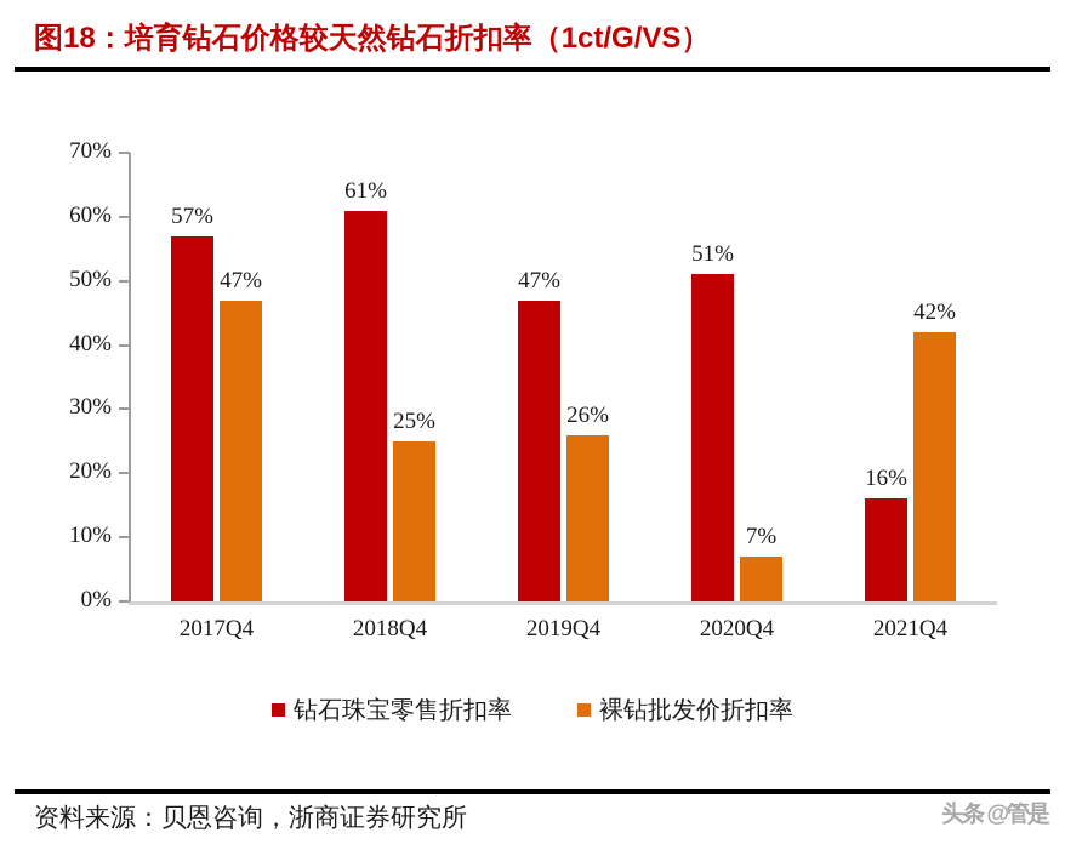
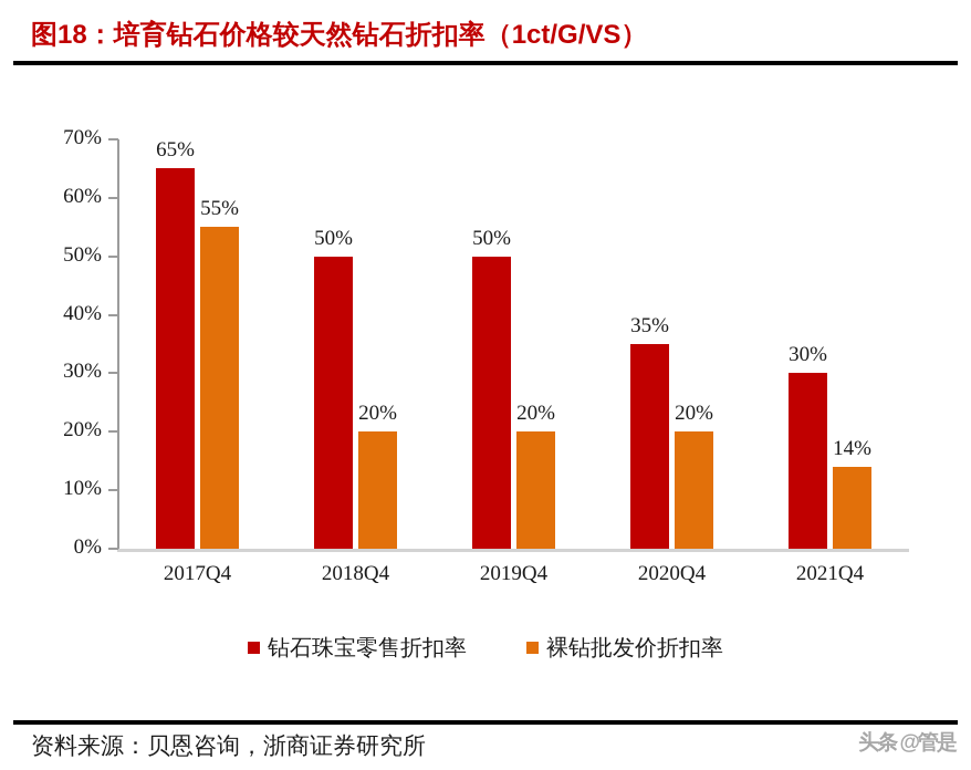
钻石珠宝零售折扣率/2017Q4: 57% -> 65%
裸钻批发价折扣率/2017Q4: 47% -> 55%
钻石珠宝零售折扣率/2018Q4: 61% -> 50%
裸钻批发价折扣率/2018Q4: 25% -> 20%
钻石珠宝零售折扣率/2019Q4: 47% -> 50%
裸钻批发价折扣率/2019Q4: 26% -> 20%
钻石珠宝零售折扣率/2020Q4: 51% -> 35%
裸钻批发价折扣率/2020Q4: 7% -> 20%
钻石珠宝零售折扣率/2021Q4: 16% -> 30%
裸钻批发价折扣率/2021Q4: 42% -> 14%
